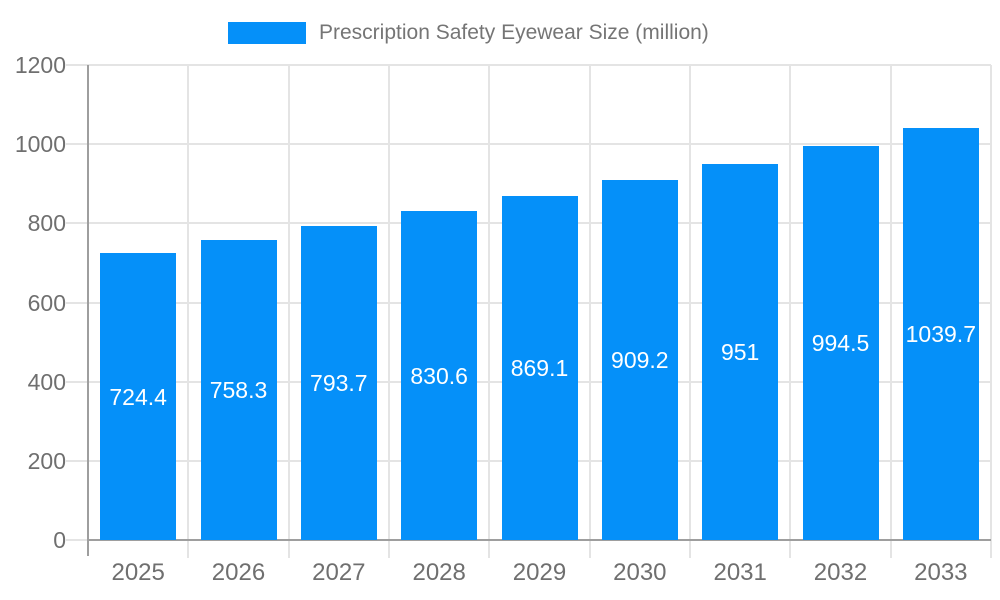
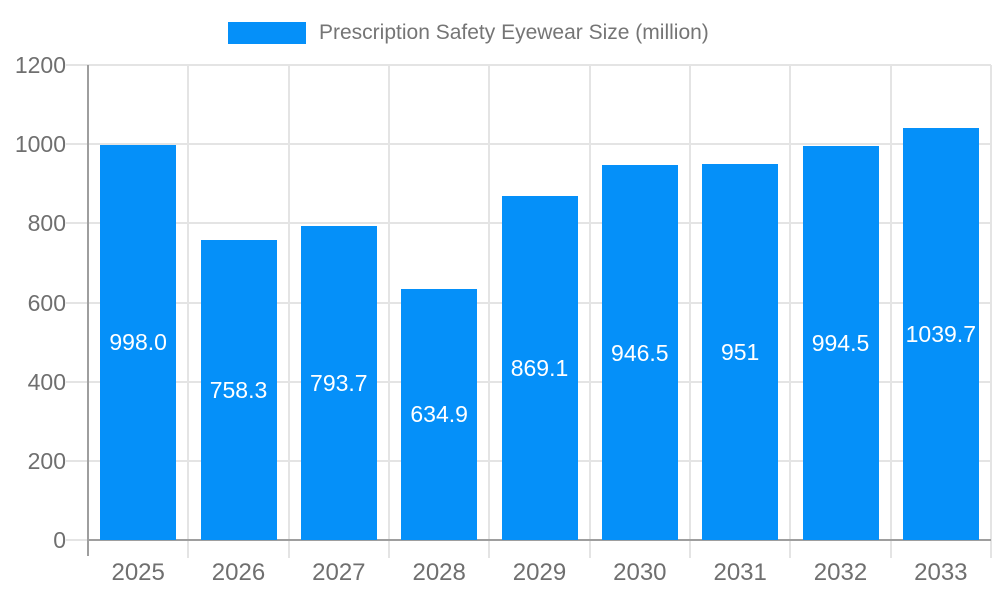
2025: 724.4 -> 998.0
2028: 830.6 -> 634.9
2030: 909.2 -> 946.5
